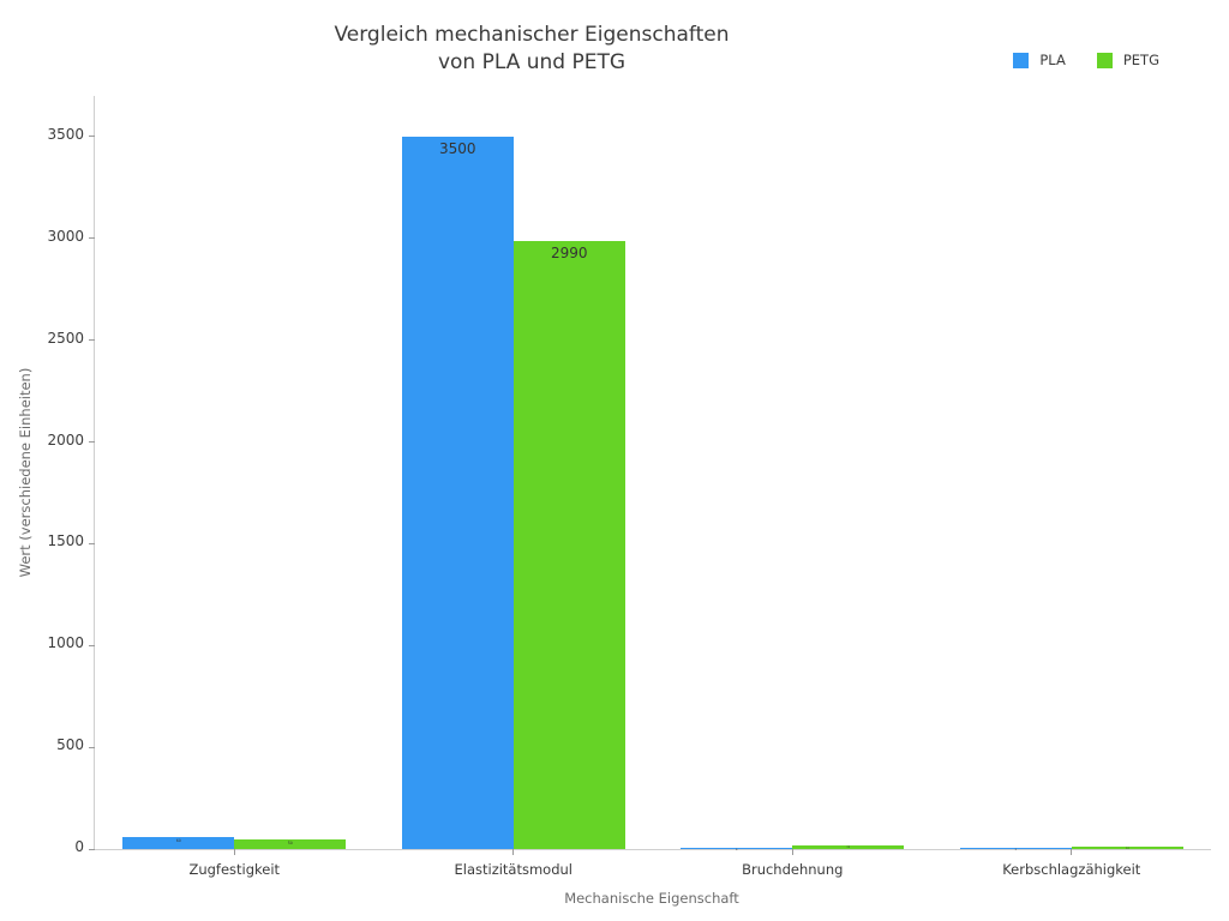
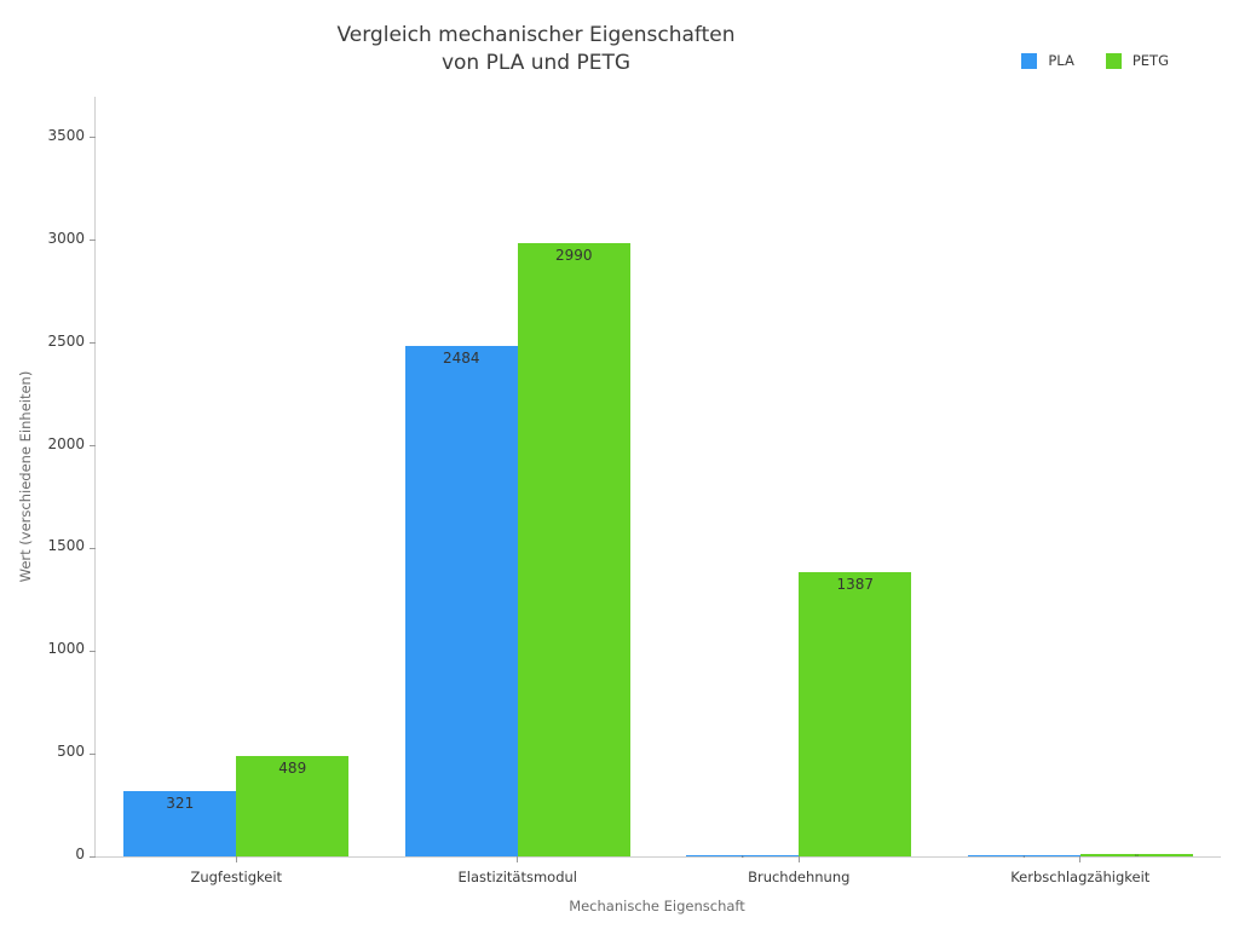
PLA/Zugfestigkeit: 60 -> 321
PETG/Zugfestigkeit: 50 -> 489
PLA/Elastizitätsmodul: 3500 -> 2484
PETG/Bruchdehnung: 20 -> 1387
